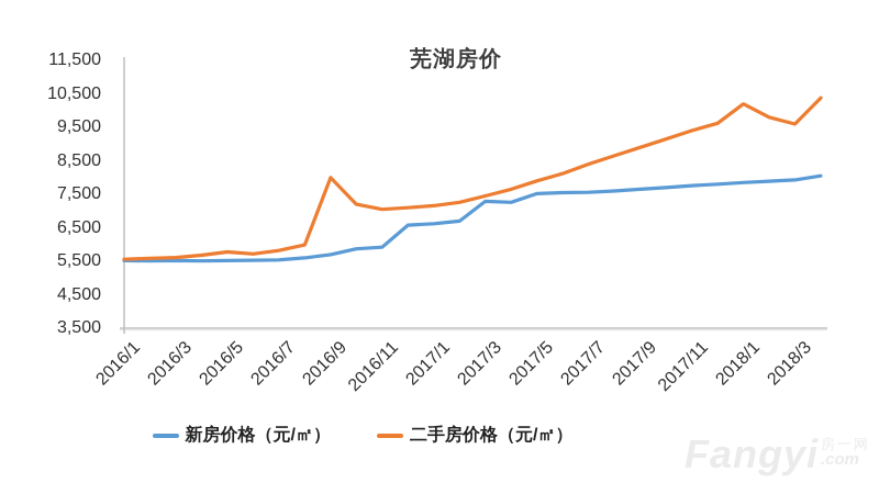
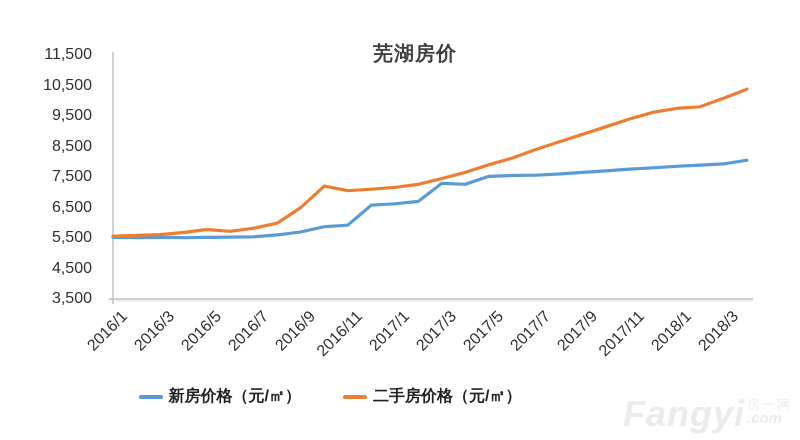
二手房价格（元/㎡）/2016/9: 8000 -> 6500
二手房价格（元/㎡）/2018/1: 10200 -> 9800
二手房价格（元/㎡）/2018/3: 9600 -> 10100
